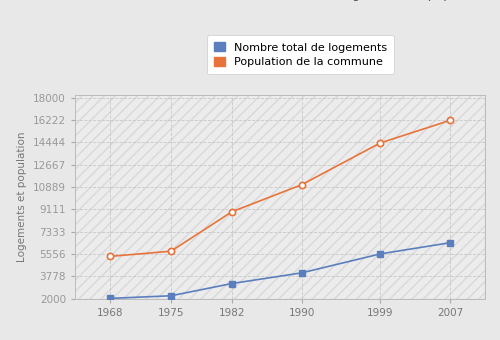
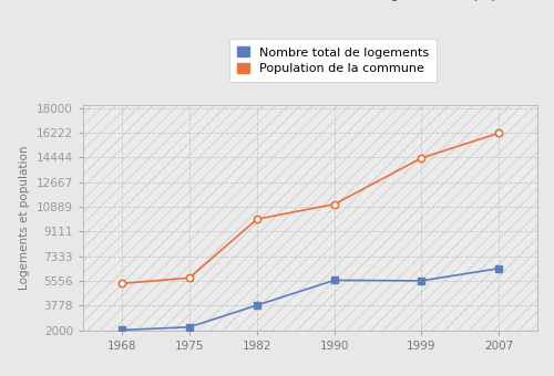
Nombre total de logements/1982: 3200 -> 3800
Population de la commune/1982: 8900 -> 10000
Nombre total de logements/1990: 4000 -> 5600
